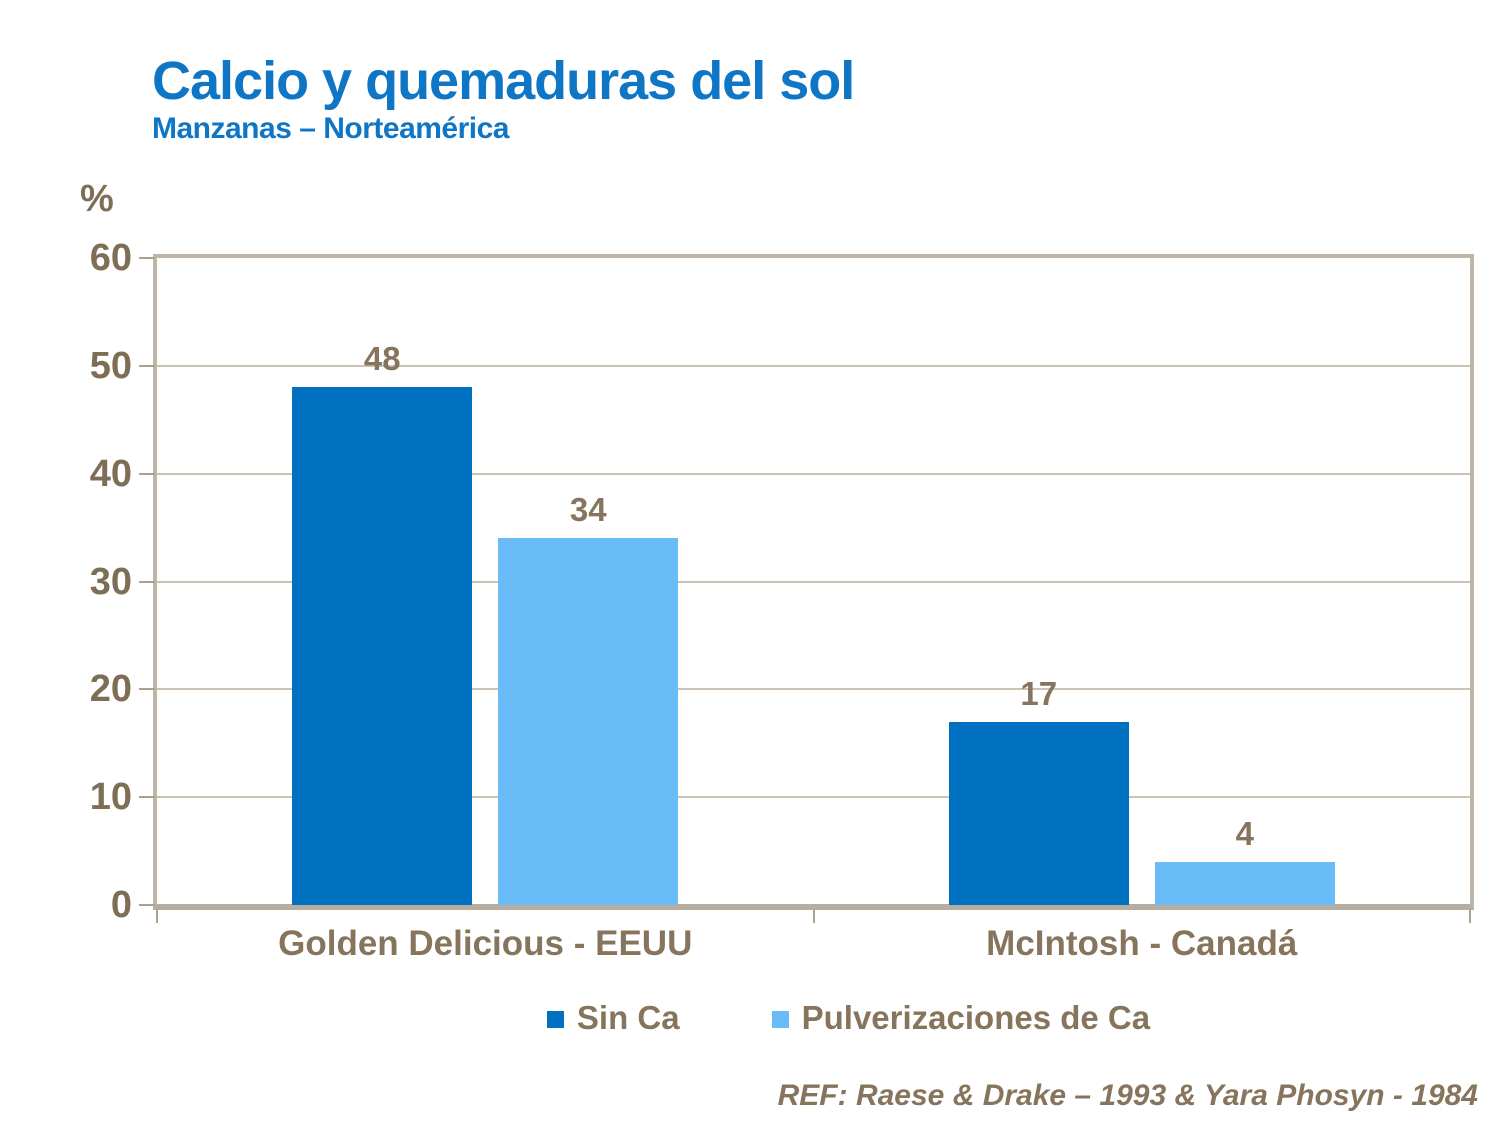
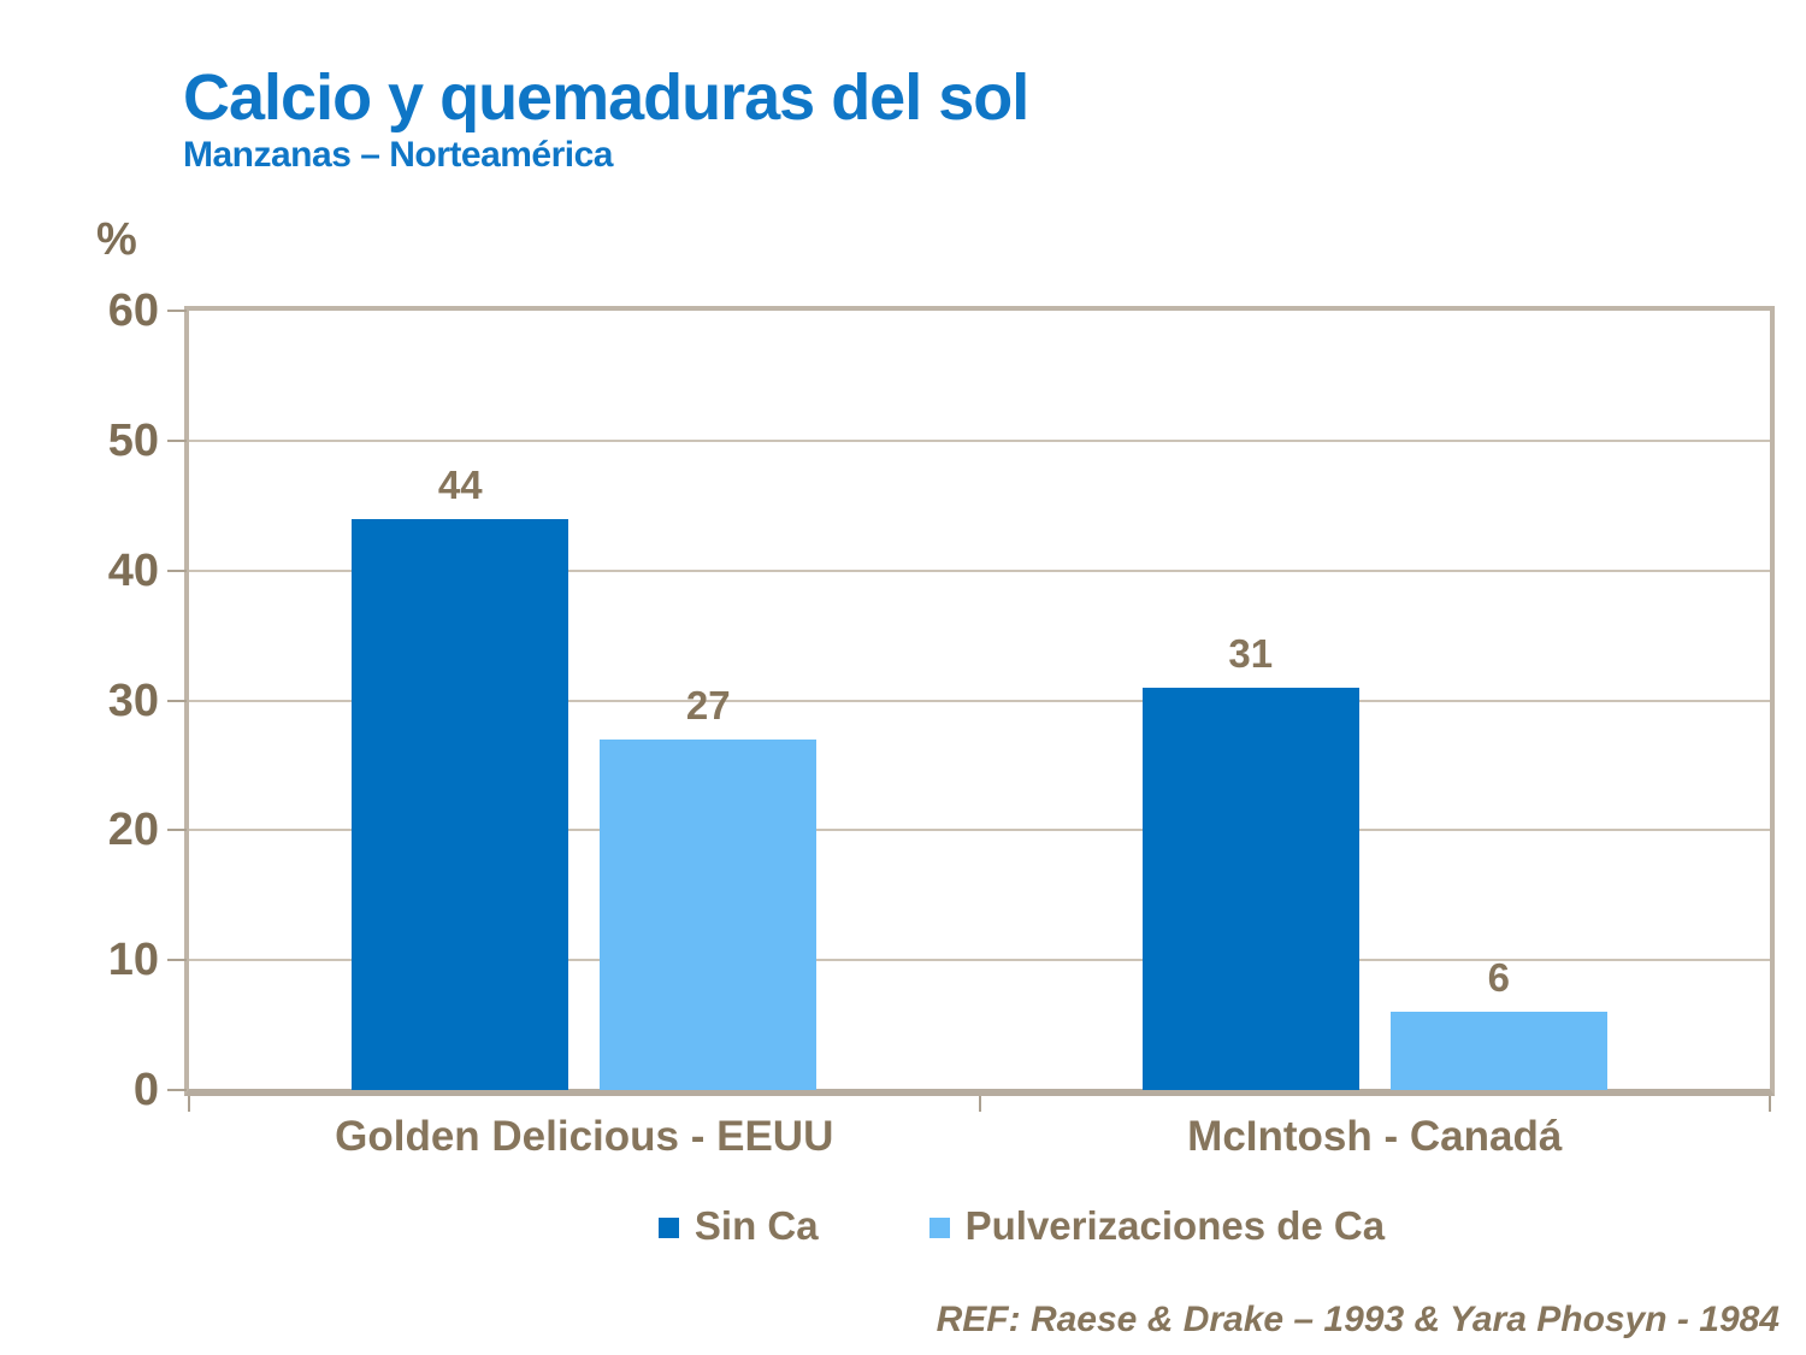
Sin Ca/Golden Delicious - EEUU: 48 -> 44
Pulverizaciones de Ca/Golden Delicious - EEUU: 34 -> 27
Sin Ca/McIntosh - Canadá: 17 -> 31
Pulverizaciones de Ca/McIntosh - Canadá: 4 -> 6
